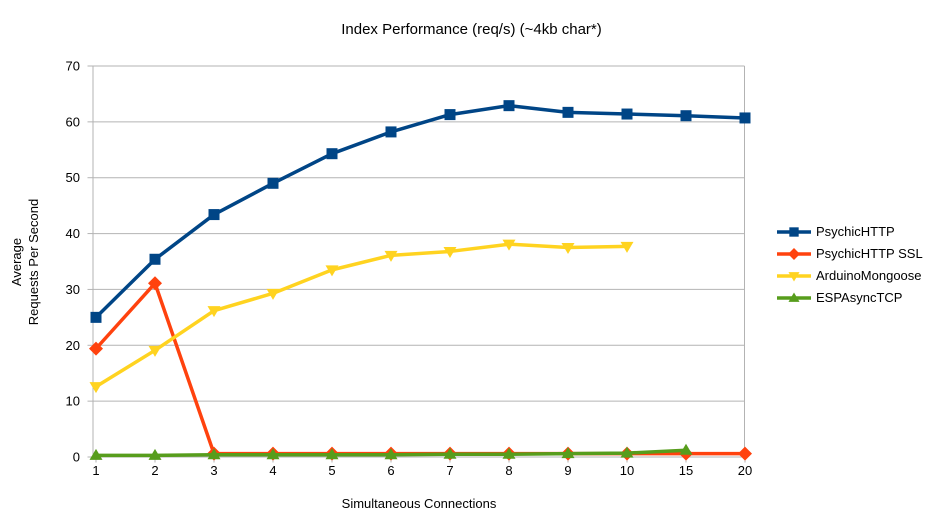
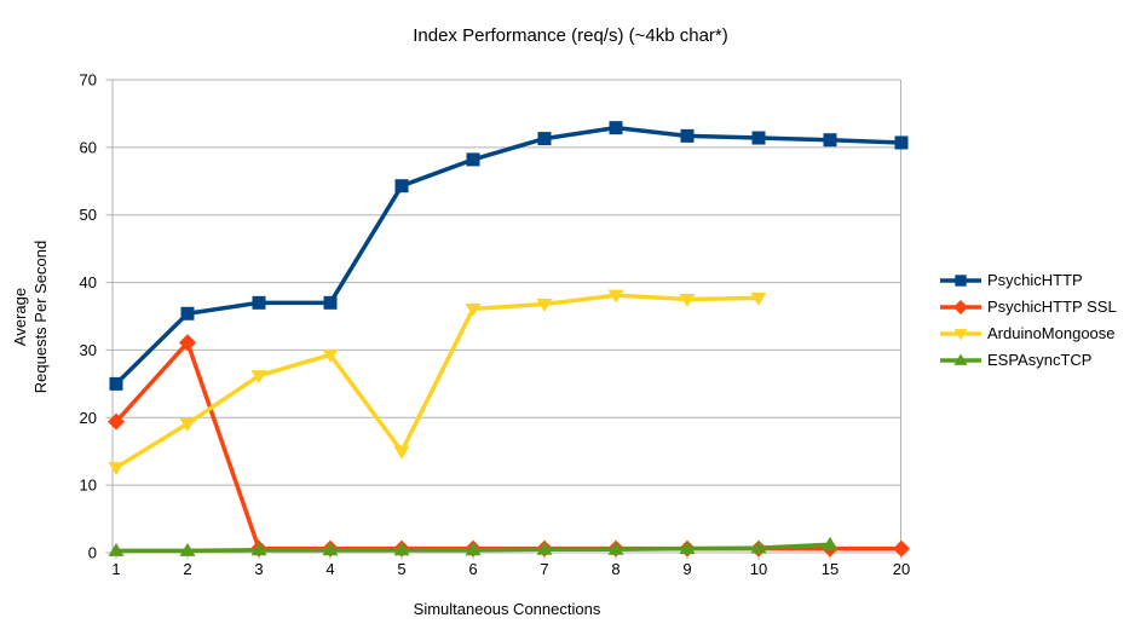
PsychicHTTP/3: 43 -> 37
PsychicHTTP/4: 49 -> 37
ArduinoMongoose/5: 34 -> 15
